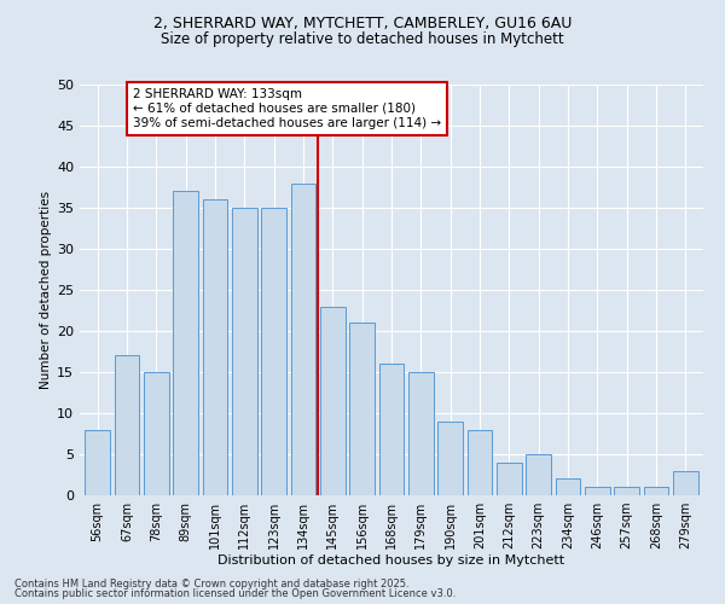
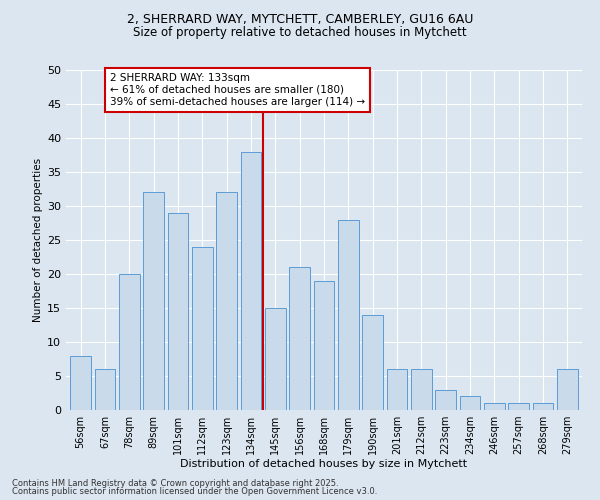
67sqm: 17 -> 6
78sqm: 15 -> 20
89sqm: 37 -> 32
101sqm: 36 -> 29
112sqm: 35 -> 24
123sqm: 35 -> 32
145sqm: 23 -> 15
168sqm: 16 -> 19
179sqm: 15 -> 28
190sqm: 9 -> 14
201sqm: 8 -> 6
212sqm: 4 -> 6
223sqm: 5 -> 3
279sqm: 3 -> 6
